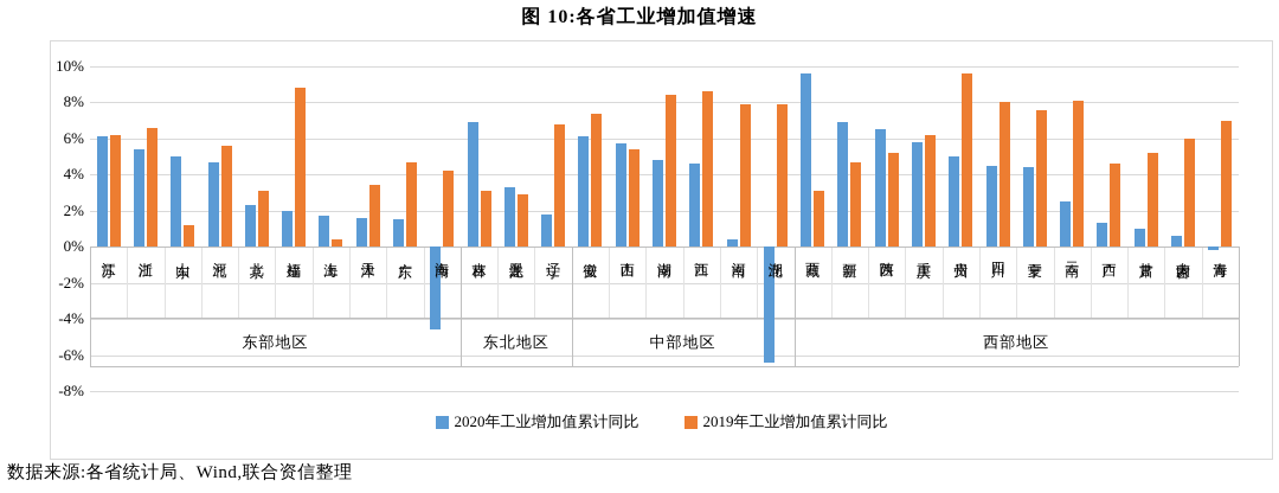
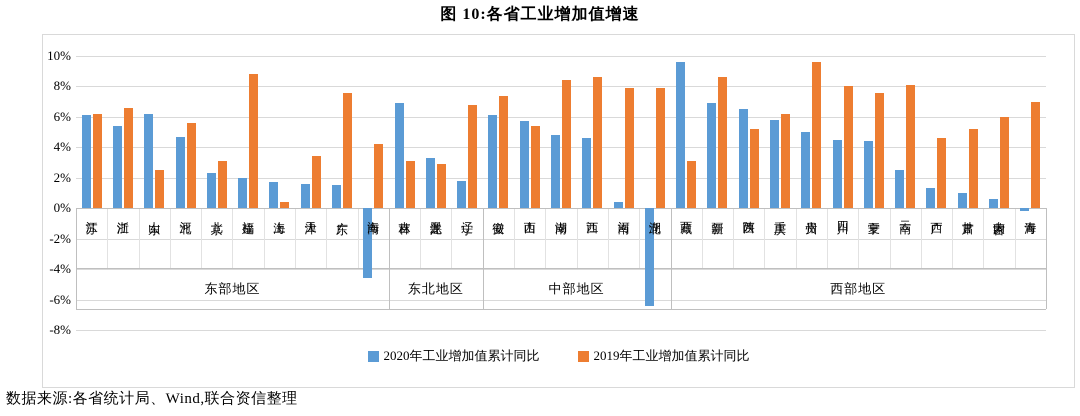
2020年工业增加值累计同比/山东: 5.0% -> 6.2%
2019年工业增加值累计同比/山东: 1.2% -> 2.5%
2019年工业增加值累计同比/广东: 4.7% -> 7.6%
2019年工业增加值累计同比/新疆: 4.7% -> 8.6%
